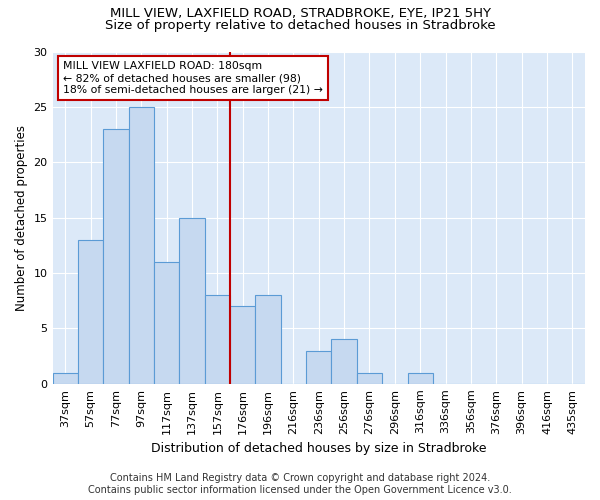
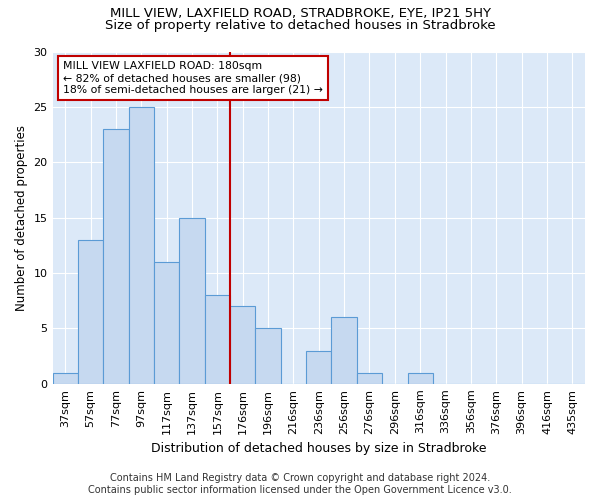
196sqm: 8 -> 5
256sqm: 4 -> 6
